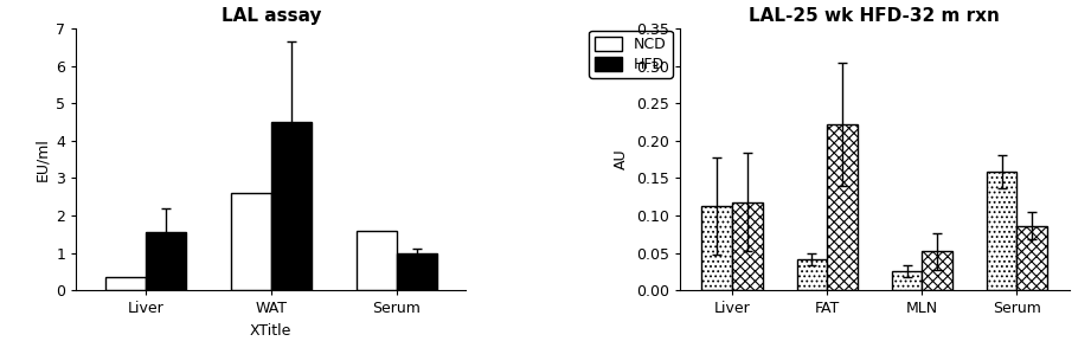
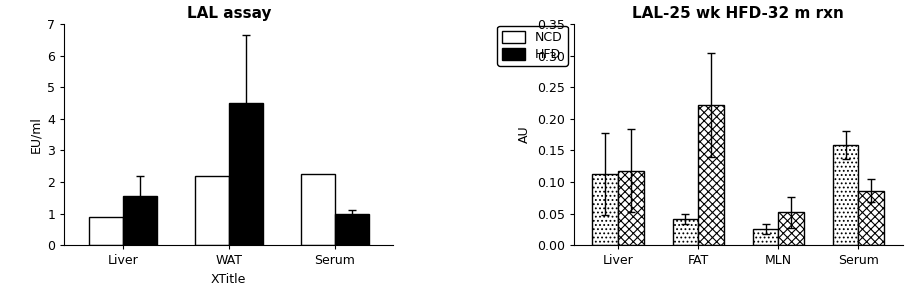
LAL assay/NCD/Liver: 0.35 -> 0.90
LAL assay/NCD/WAT: 2.60 -> 2.20
LAL assay/NCD/Serum: 1.60 -> 2.25
